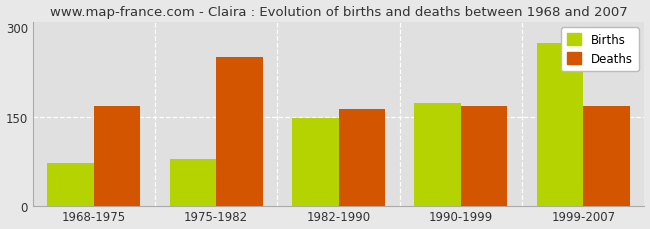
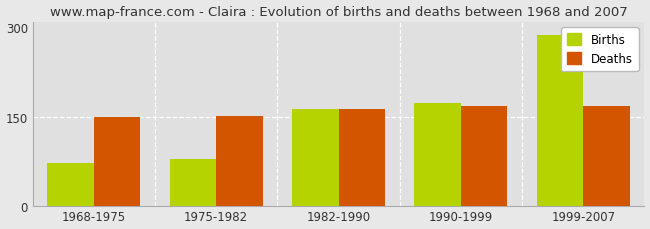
Deaths/1968-1975: 168 -> 150
Deaths/1975-1982: 250 -> 151
Births/1982-1990: 148 -> 163
Births/1999-2007: 274 -> 287
